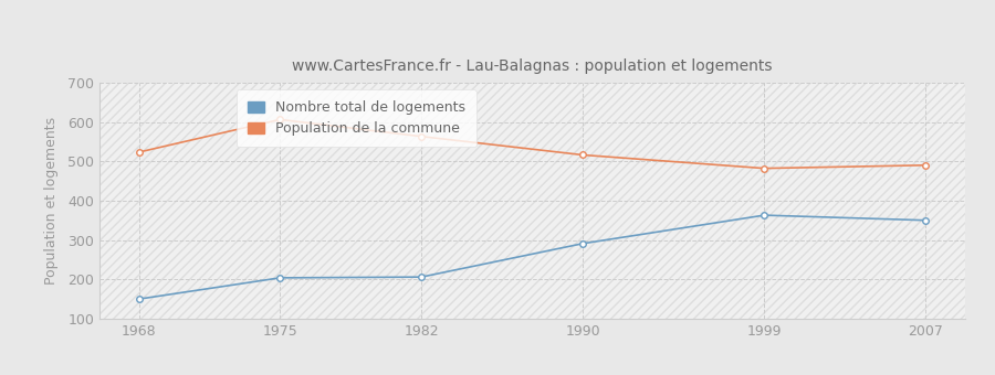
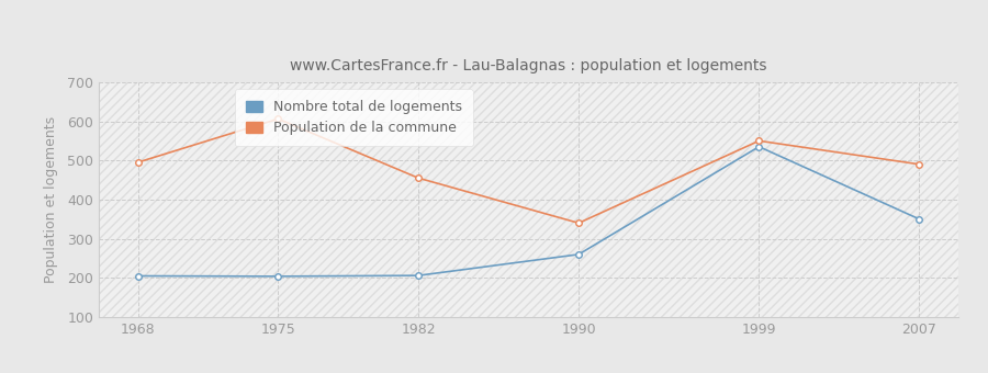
Nombre total de logements/1968: 150 -> 205
Population de la commune/1968: 523 -> 495
Population de la commune/1982: 563 -> 455
Nombre total de logements/1990: 291 -> 260
Population de la commune/1990: 516 -> 340
Nombre total de logements/1999: 363 -> 535
Population de la commune/1999: 482 -> 550
